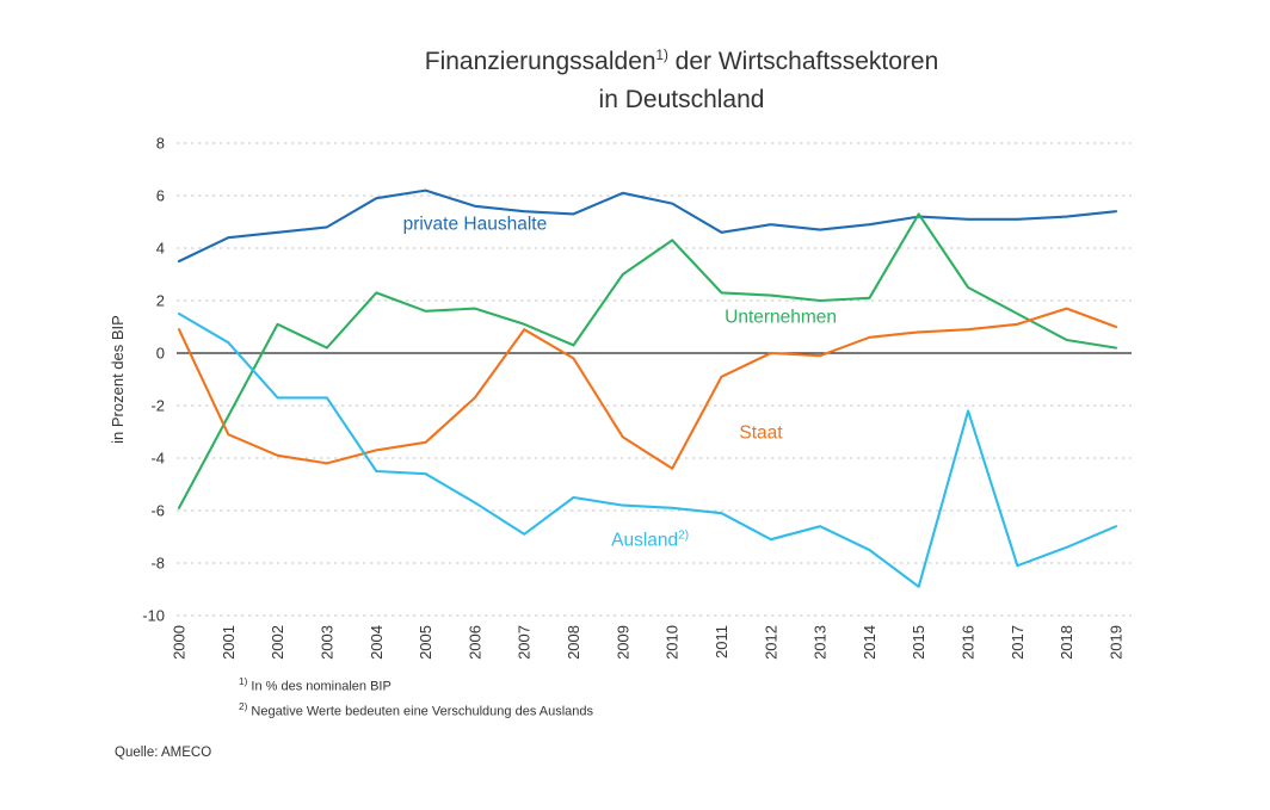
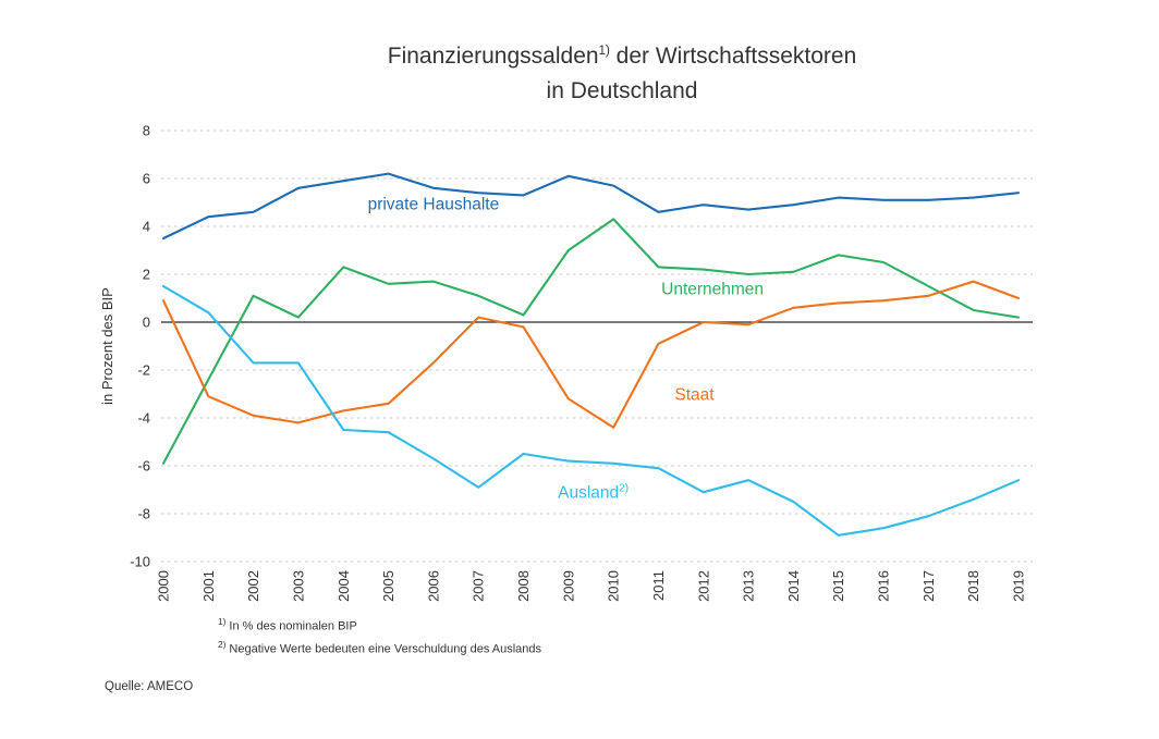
private Haushalte/2003: 4.8 -> 5.6
Staat/2007: 0.9 -> 0.2
Unternehmen/2015: 5.3 -> 2.8
Ausland/2016: -2.2 -> -8.6
